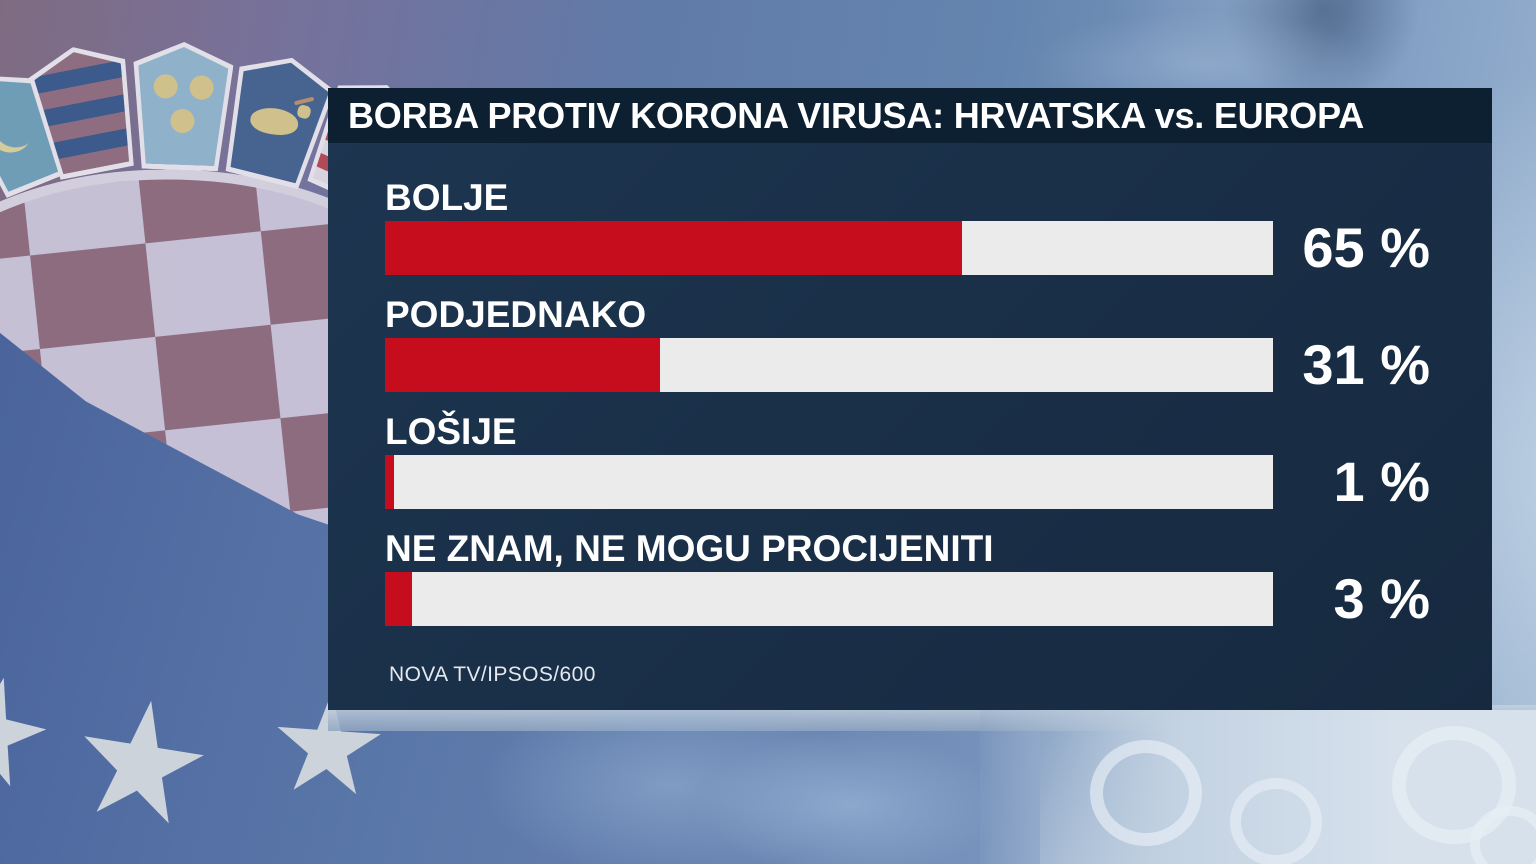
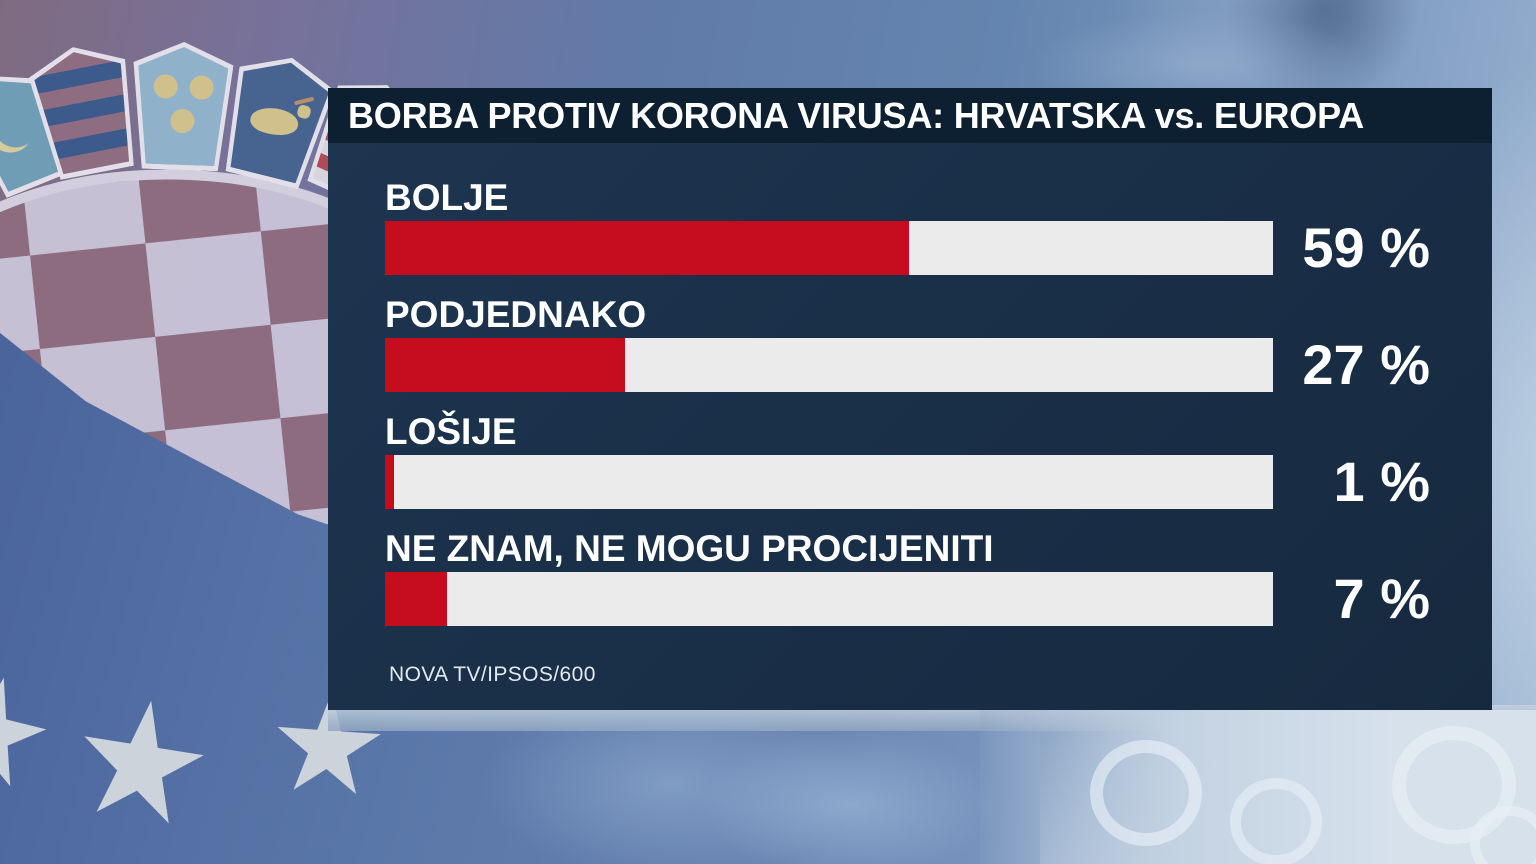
BOLJE: 65 -> 59
PODJEDNAKO: 31 -> 27
NE ZNAM, NE MOGU PROCIJENITI: 3 -> 7
